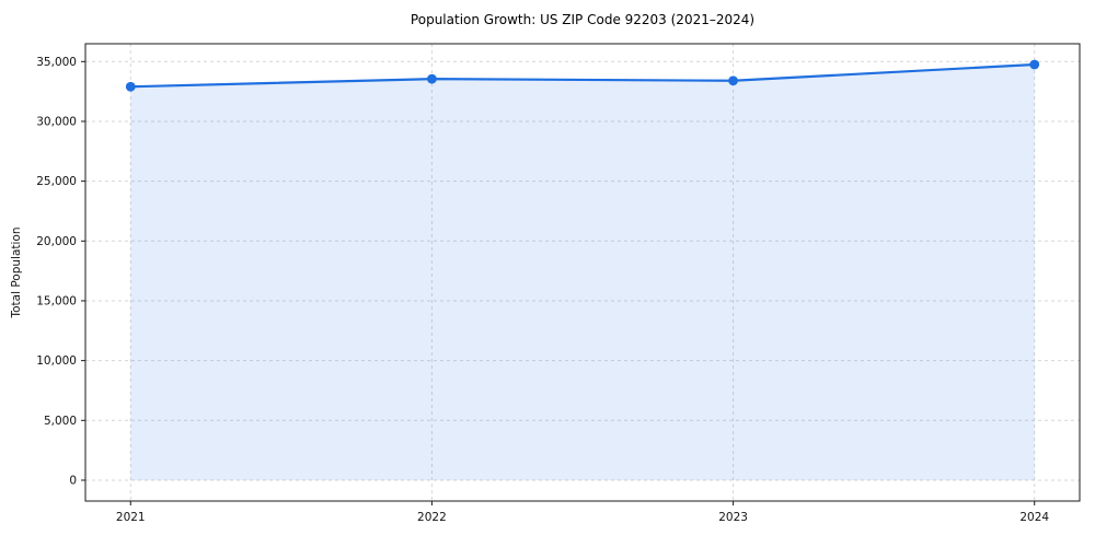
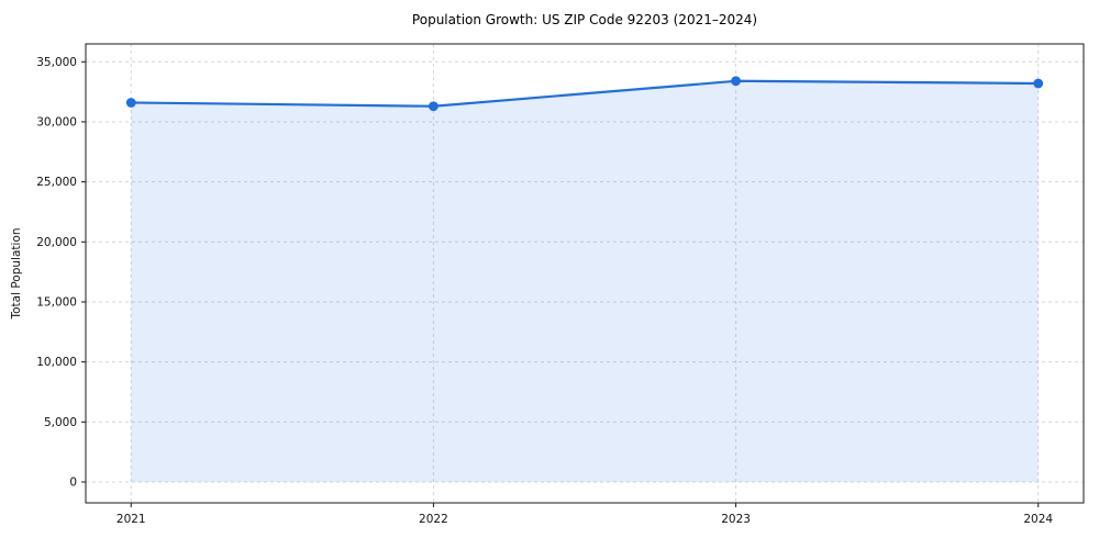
2021: 32900 -> 31600
2022: 33600 -> 31300
2024: 34800 -> 33200
